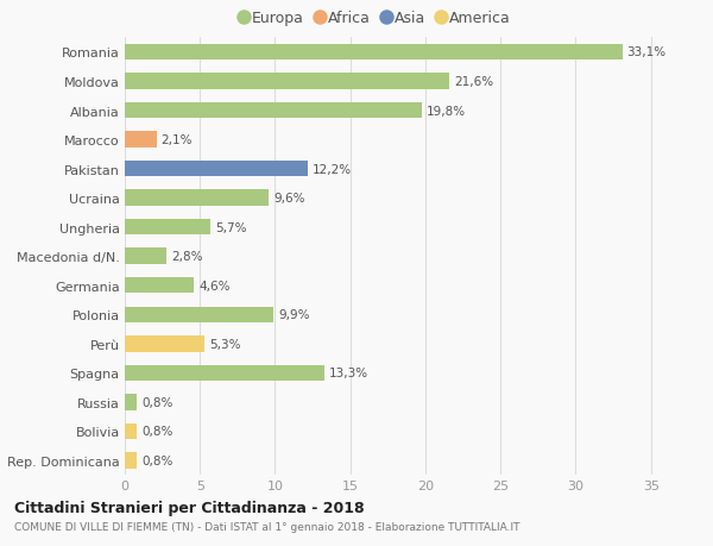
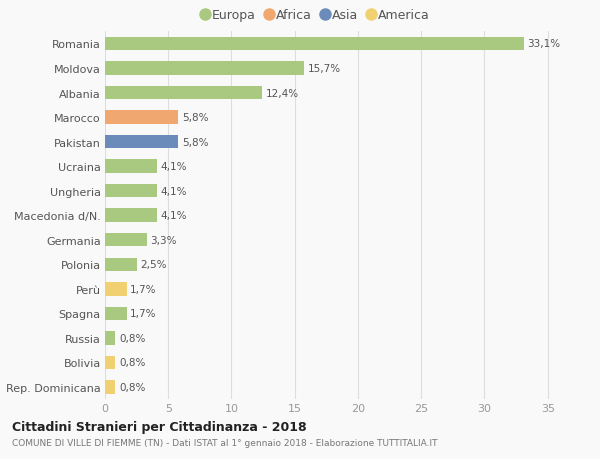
Moldova: 21,6% -> 15,7%
Albania: 19,8% -> 12,4%
Marocco: 2,1% -> 5,8%
Pakistan: 12,2% -> 5,8%
Ucraina: 9,6% -> 4,1%
Ungheria: 5,7% -> 4,1%
Macedonia d/N.: 2,8% -> 4,1%
Germania: 4,6% -> 3,3%
Polonia: 9,9% -> 2,5%
Perù: 5,3% -> 1,7%
Spagna: 13,3% -> 1,7%
